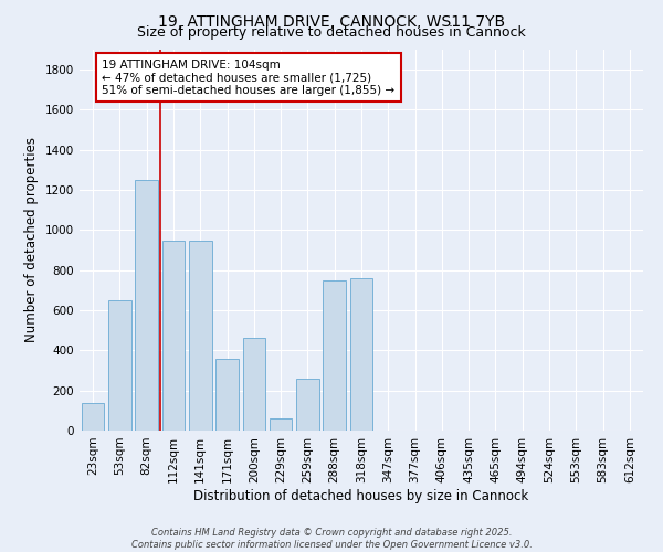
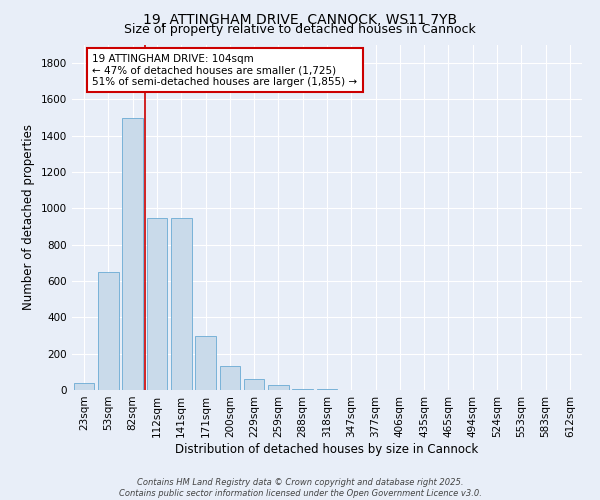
23sqm: 140 -> 40
82sqm: 1250 -> 1500
171sqm: 360 -> 300
200sqm: 460 -> 130
259sqm: 260 -> 20
288sqm: 750 -> 0
318sqm: 760 -> 0
